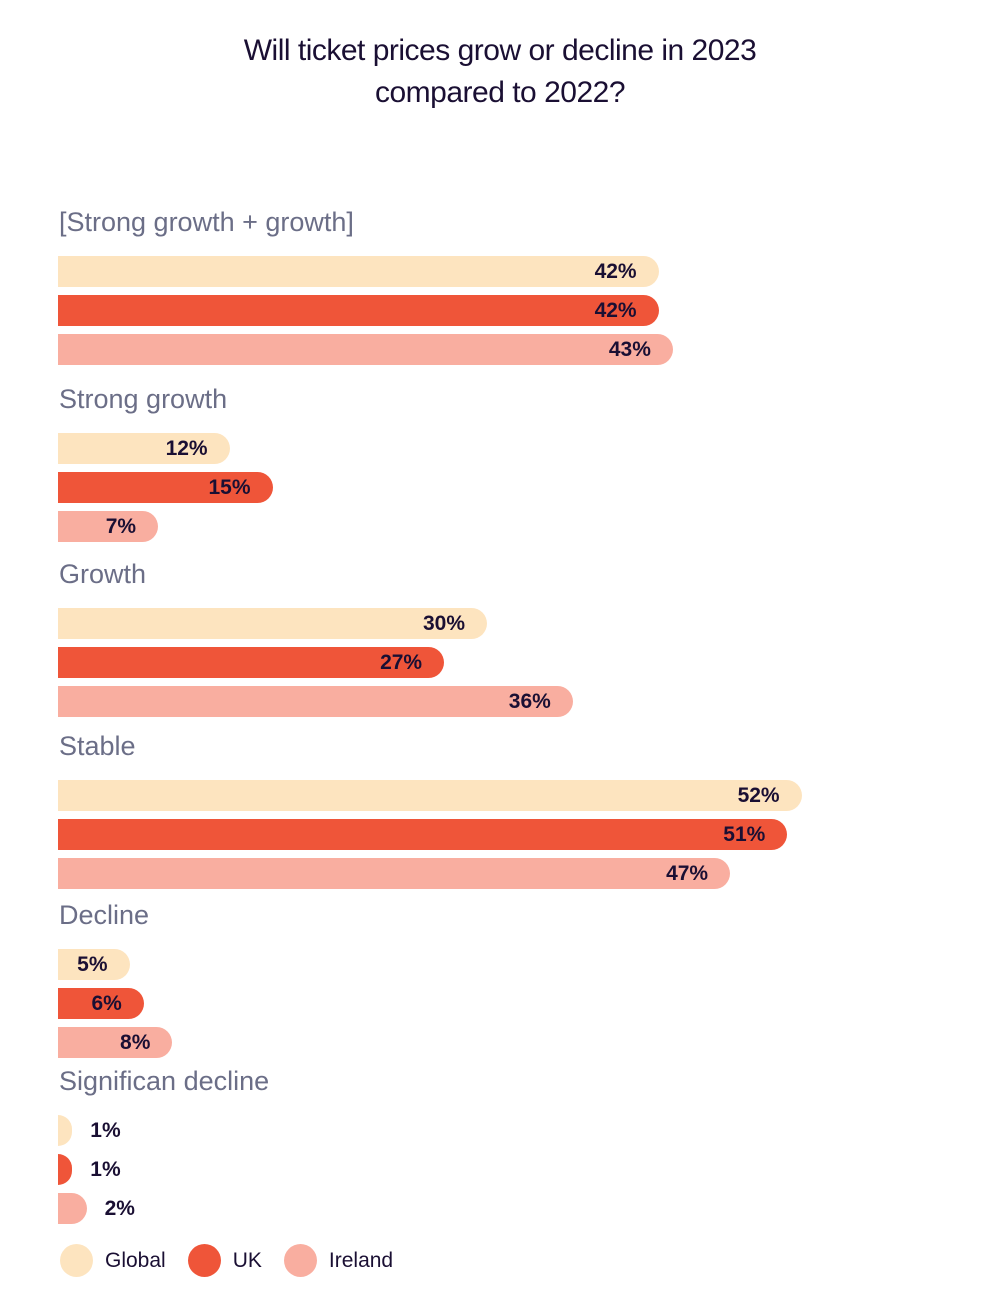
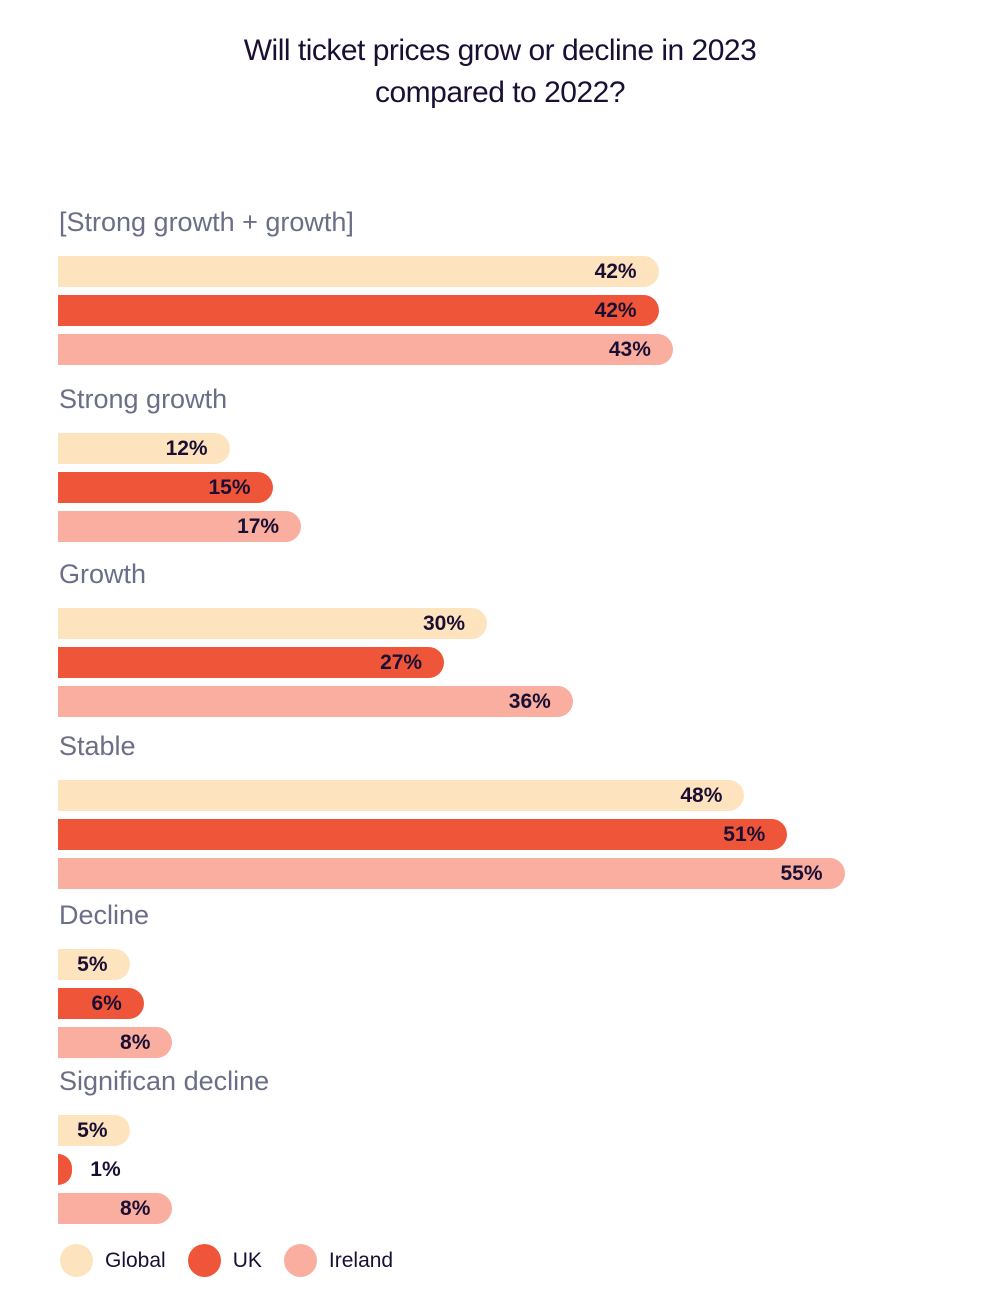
Ireland/Strong growth: 7% -> 17%
Global/Stable: 52% -> 48%
Ireland/Stable: 47% -> 55%
Global/Significan decline: 1% -> 5%
Ireland/Significan decline: 2% -> 8%
